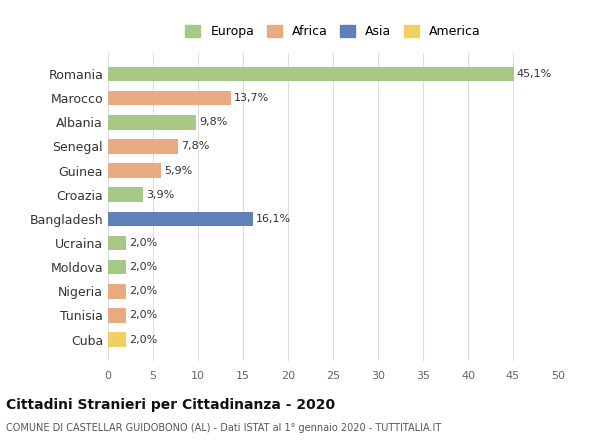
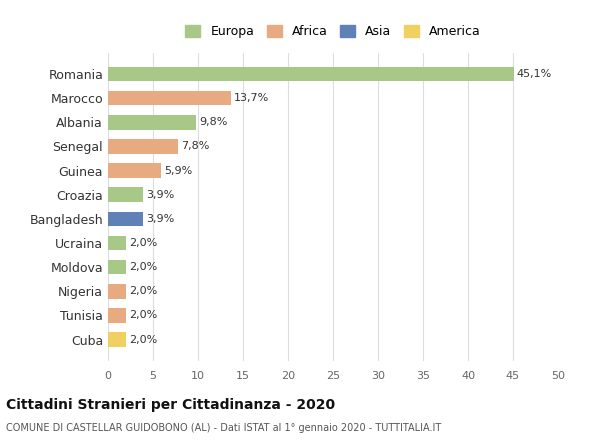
Bangladesh: 16,1% -> 3,9%
